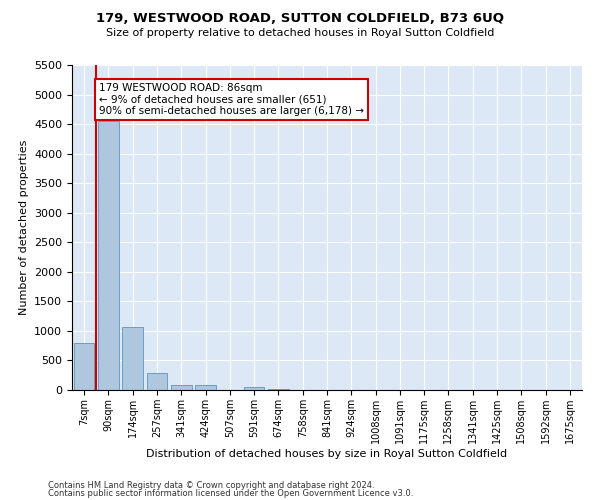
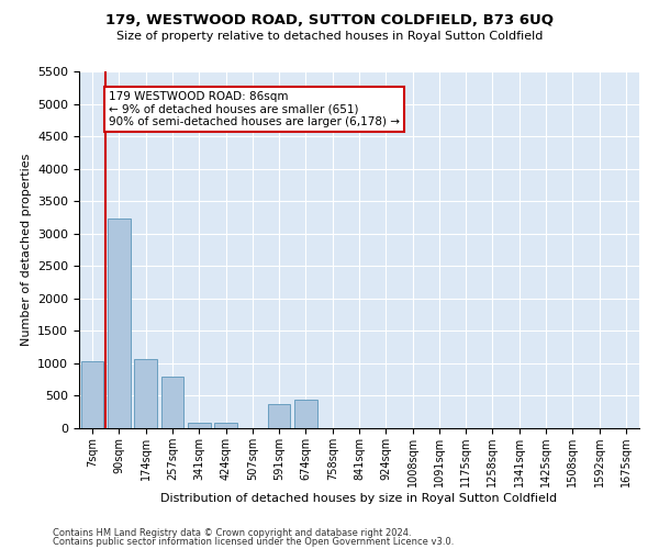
7sqm: 800 -> 1040
90sqm: 4550 -> 3240
257sqm: 280 -> 800
591sqm: 50 -> 380
674sqm: 20 -> 440
